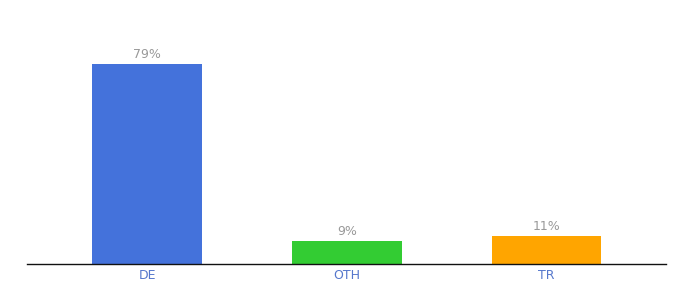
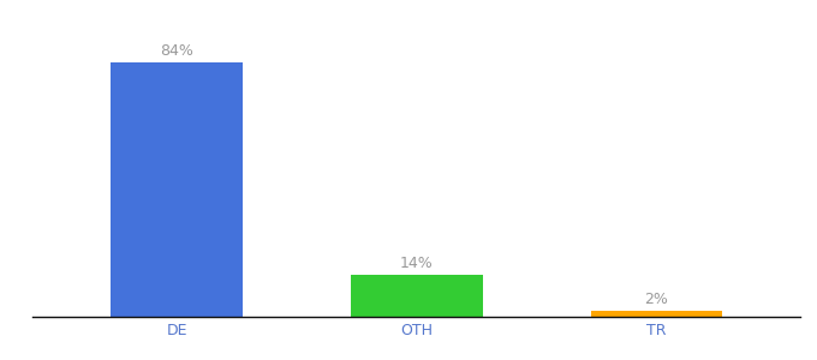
DE: 79% -> 84%
OTH: 9% -> 14%
TR: 11% -> 2%
